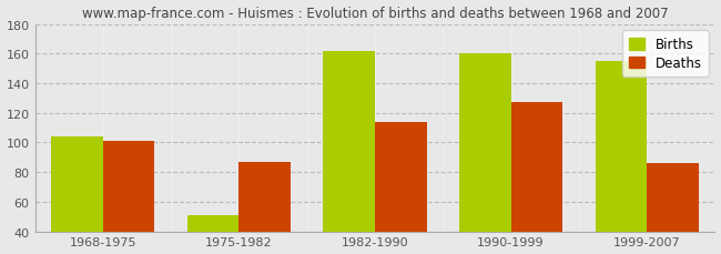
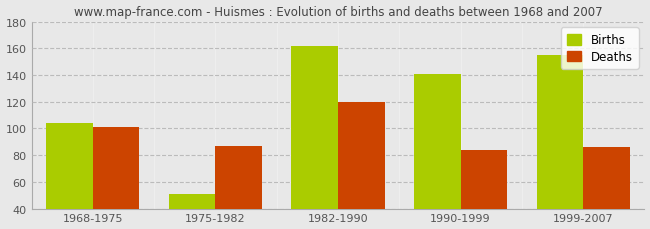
Deaths/1982-1990: 114 -> 120
Births/1990-1999: 160 -> 141
Deaths/1990-1999: 127 -> 84
